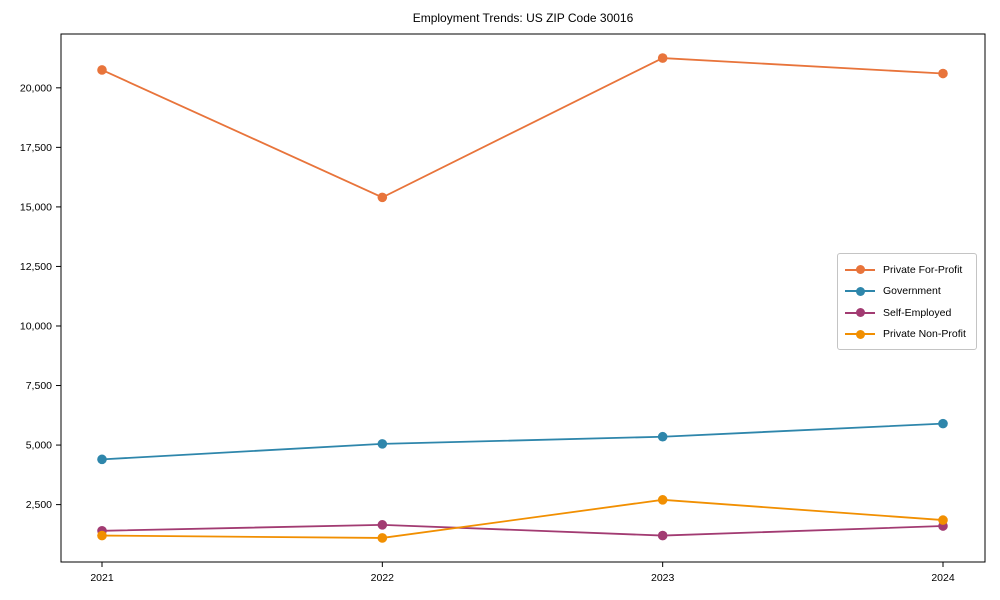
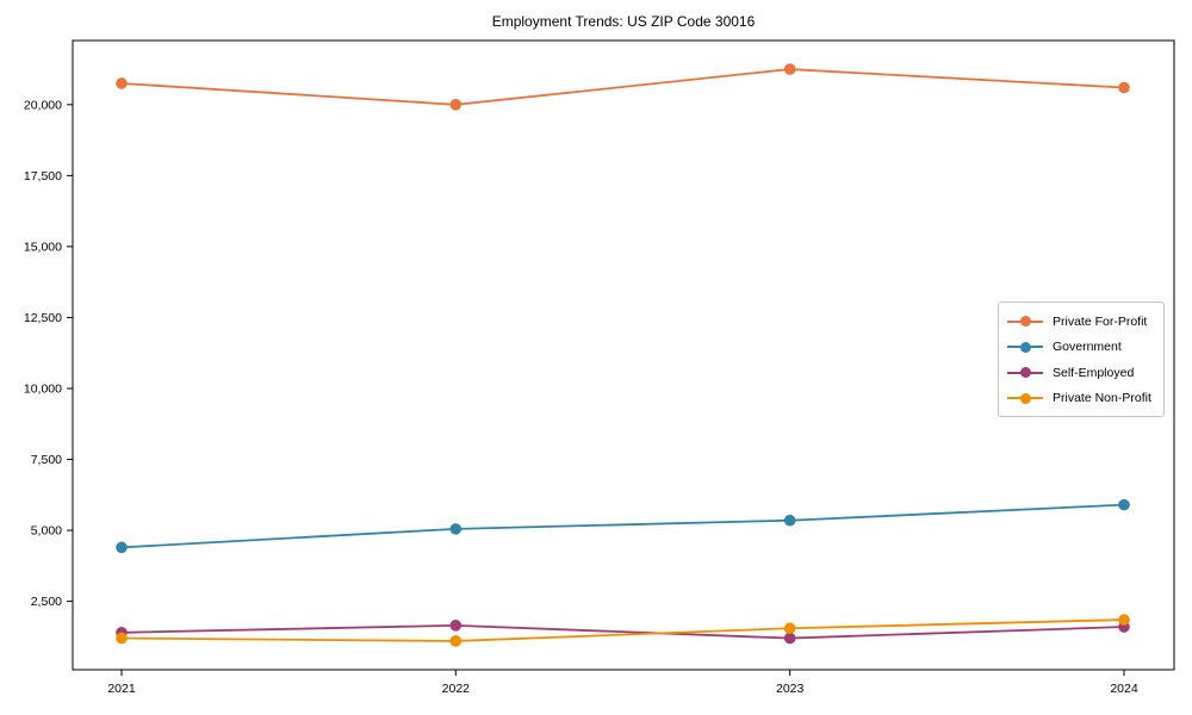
Private For-Profit/2022: 15400 -> 20000
Private Non-Profit/2023: 2700 -> 1600
